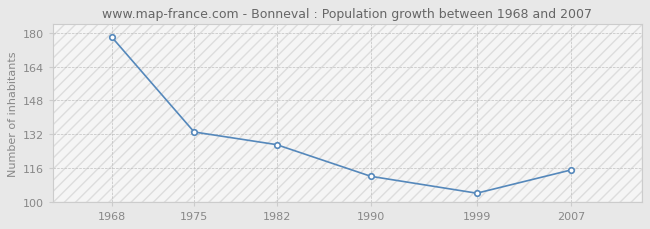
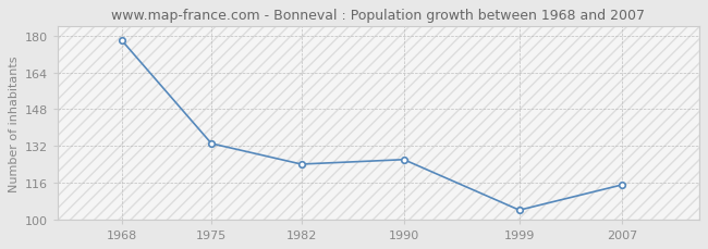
1982: 127 -> 124
1990: 112 -> 126
